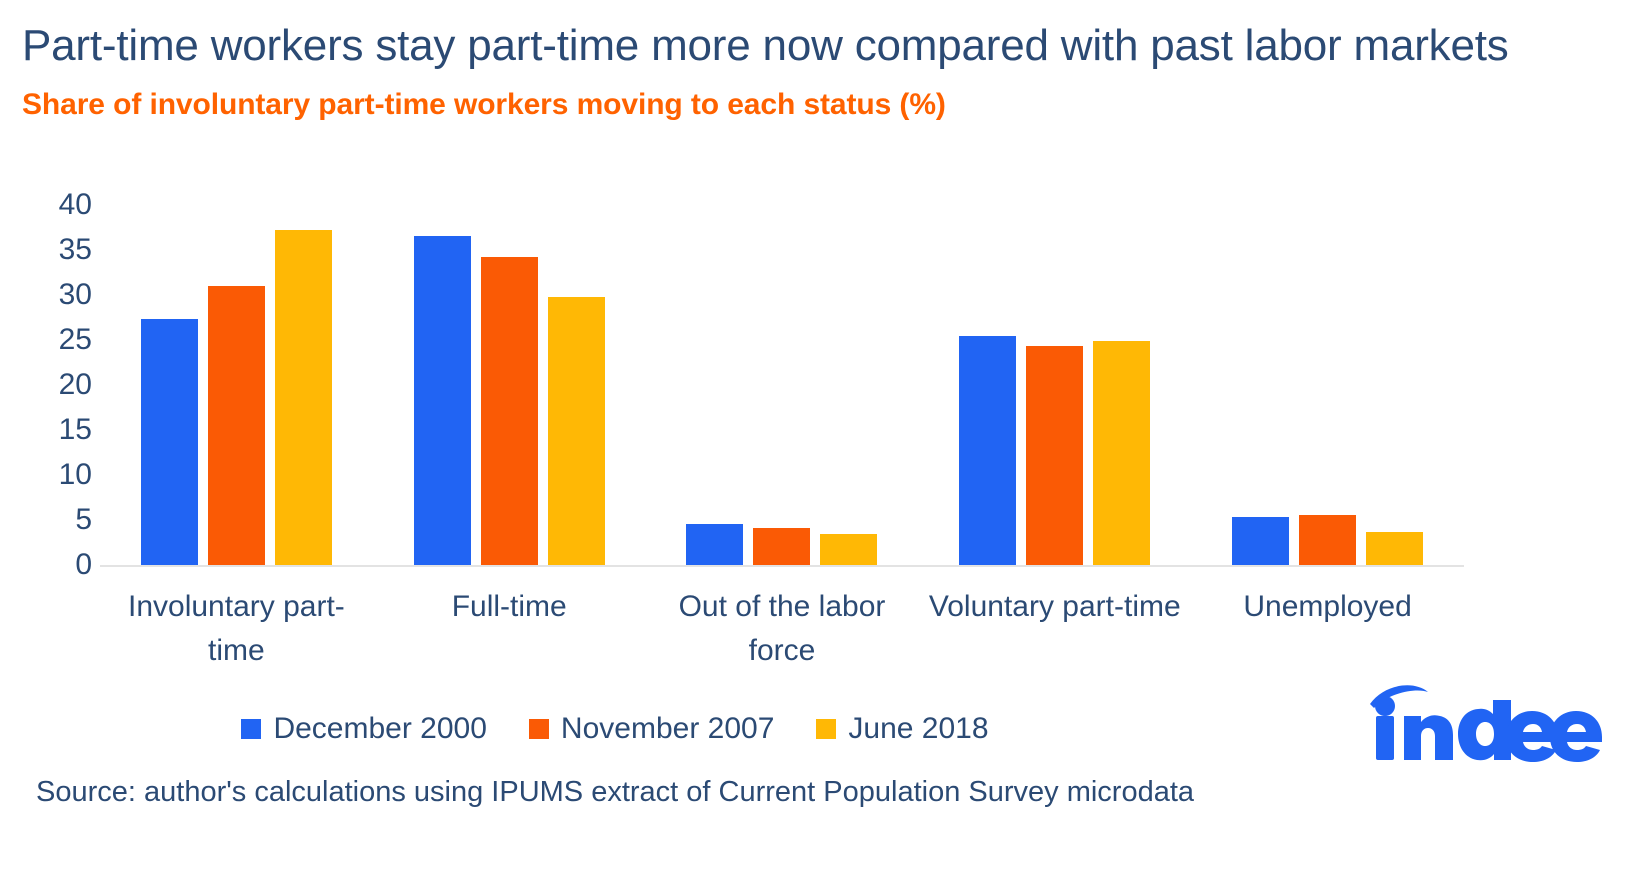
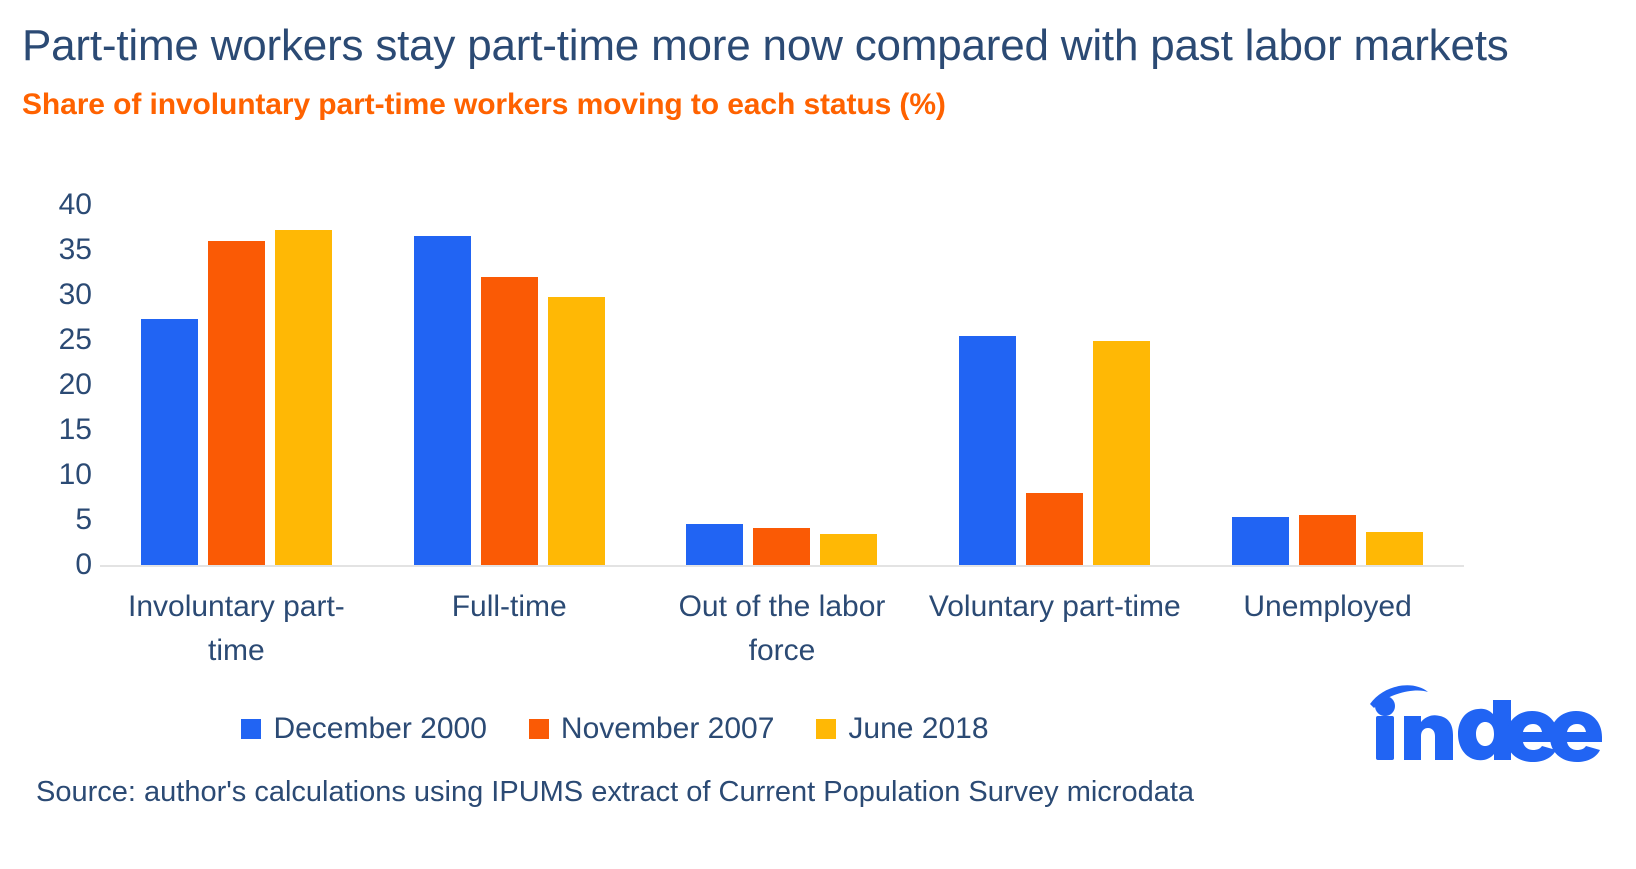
November 2007/Involuntary part-time: 31 -> 36
November 2007/Full-time: 34 -> 32
November 2007/Voluntary part-time: 24 -> 8
